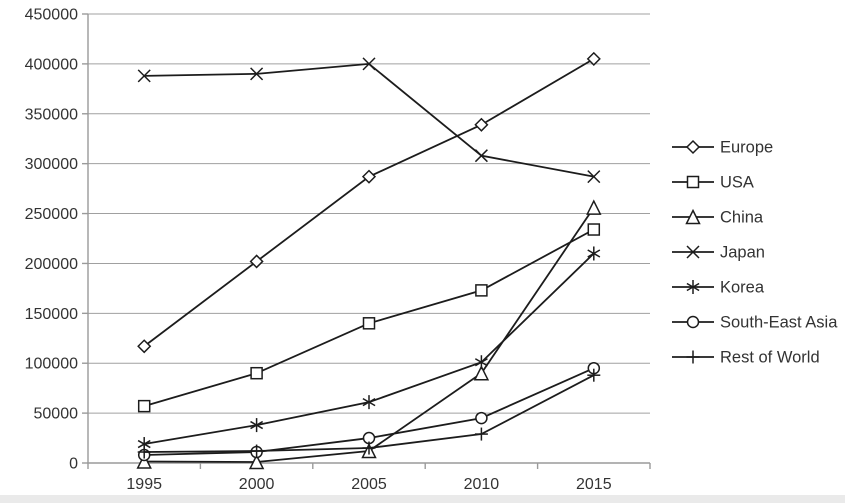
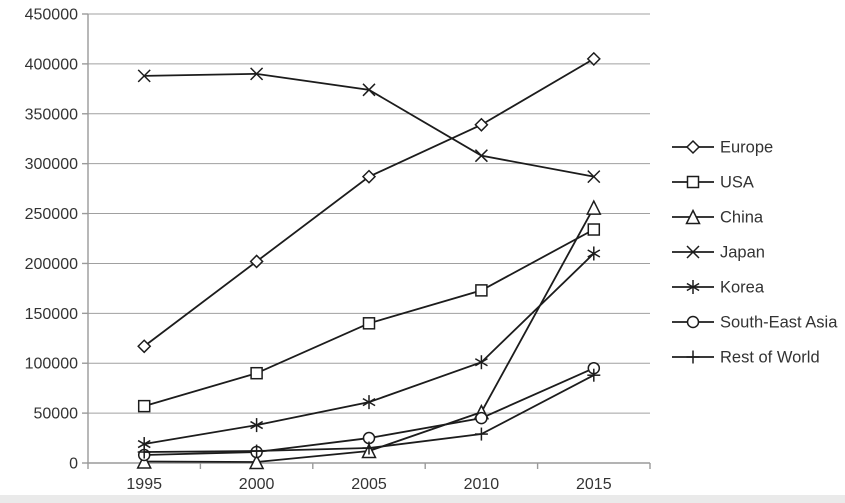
Japan/2005: 400000 -> 370000
China/2010: 90000 -> 50000
